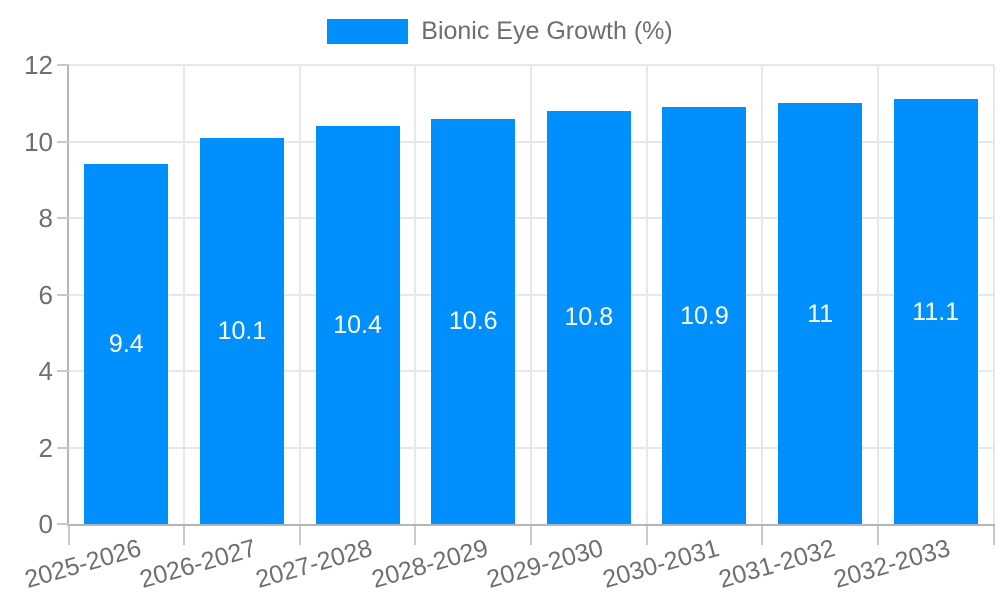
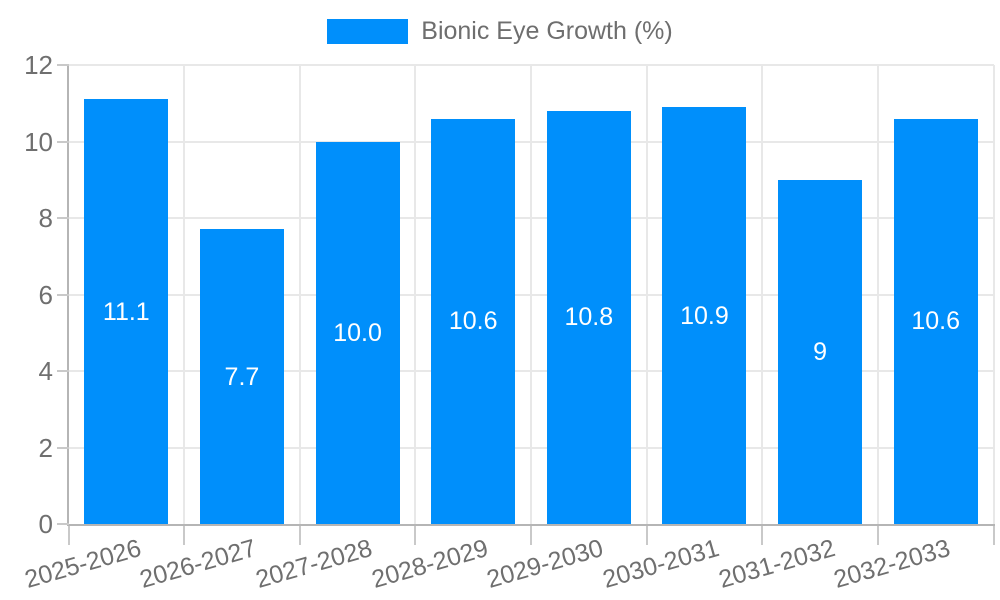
2025-2026: 9.4 -> 11.1
2026-2027: 10.1 -> 7.7
2027-2028: 10.4 -> 10.0
2031-2032: 11 -> 9
2032-2033: 11.1 -> 10.6
